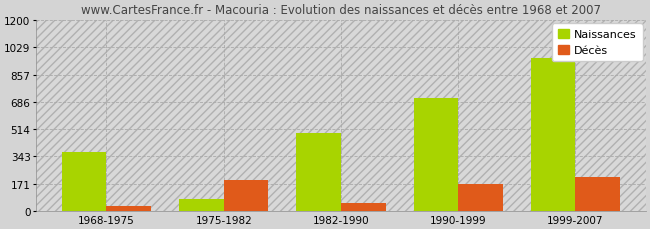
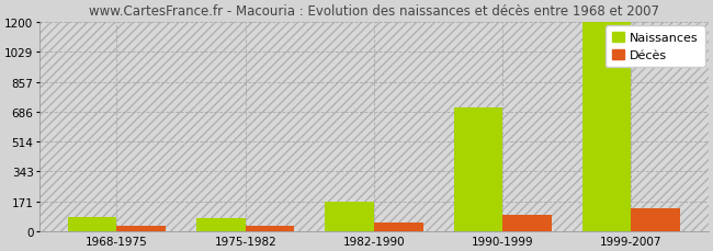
Naissances/1968-1975: 370 -> 80
Décès/1975-1982: 190 -> 30
Naissances/1982-1990: 490 -> 170
Décès/1990-1999: 170 -> 100
Naissances/1999-2007: 960 -> 1200
Décès/1999-2007: 210 -> 130
